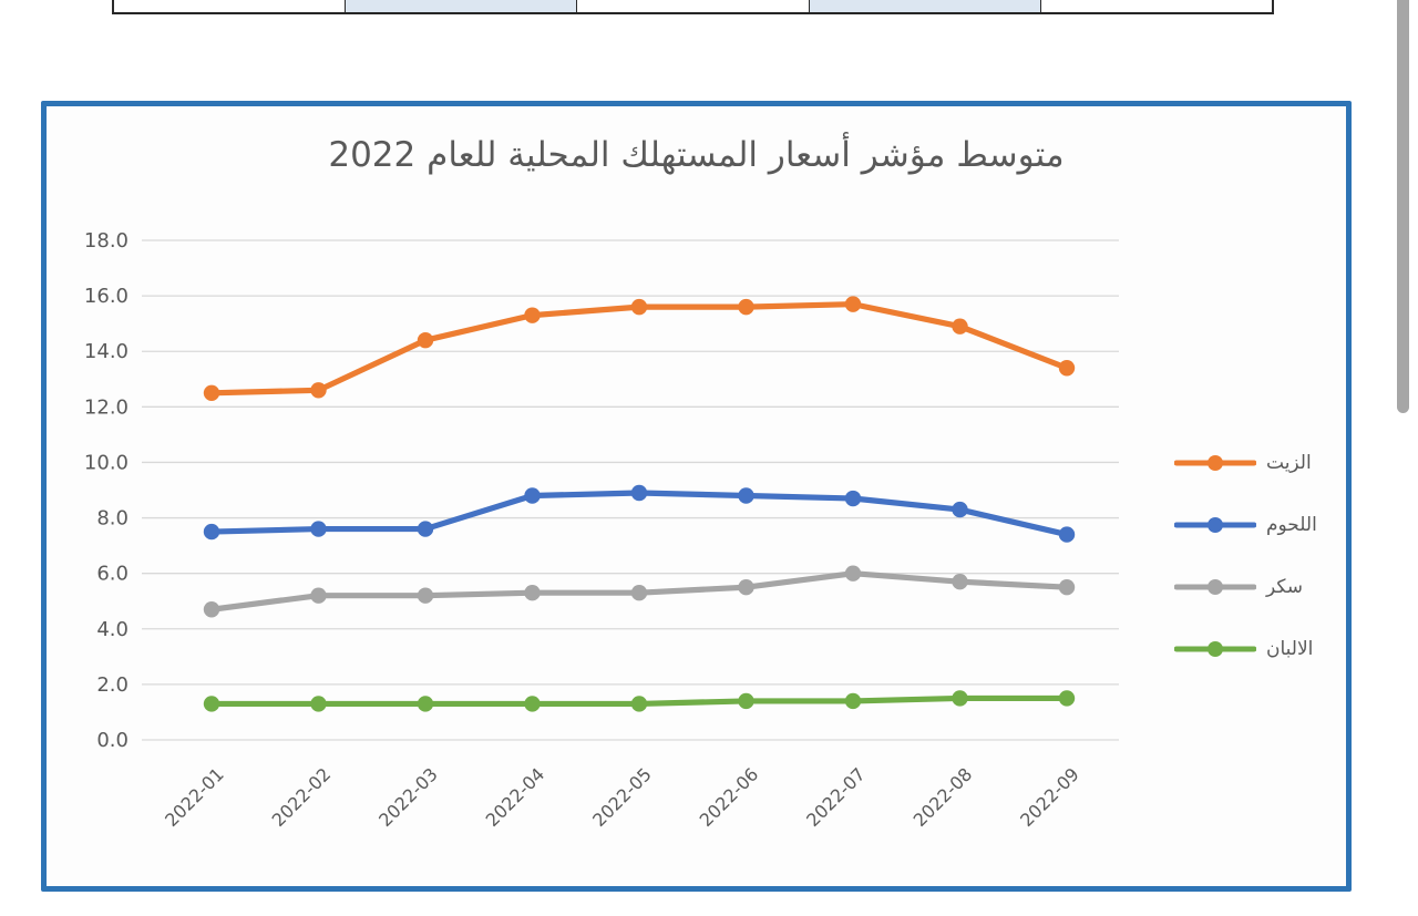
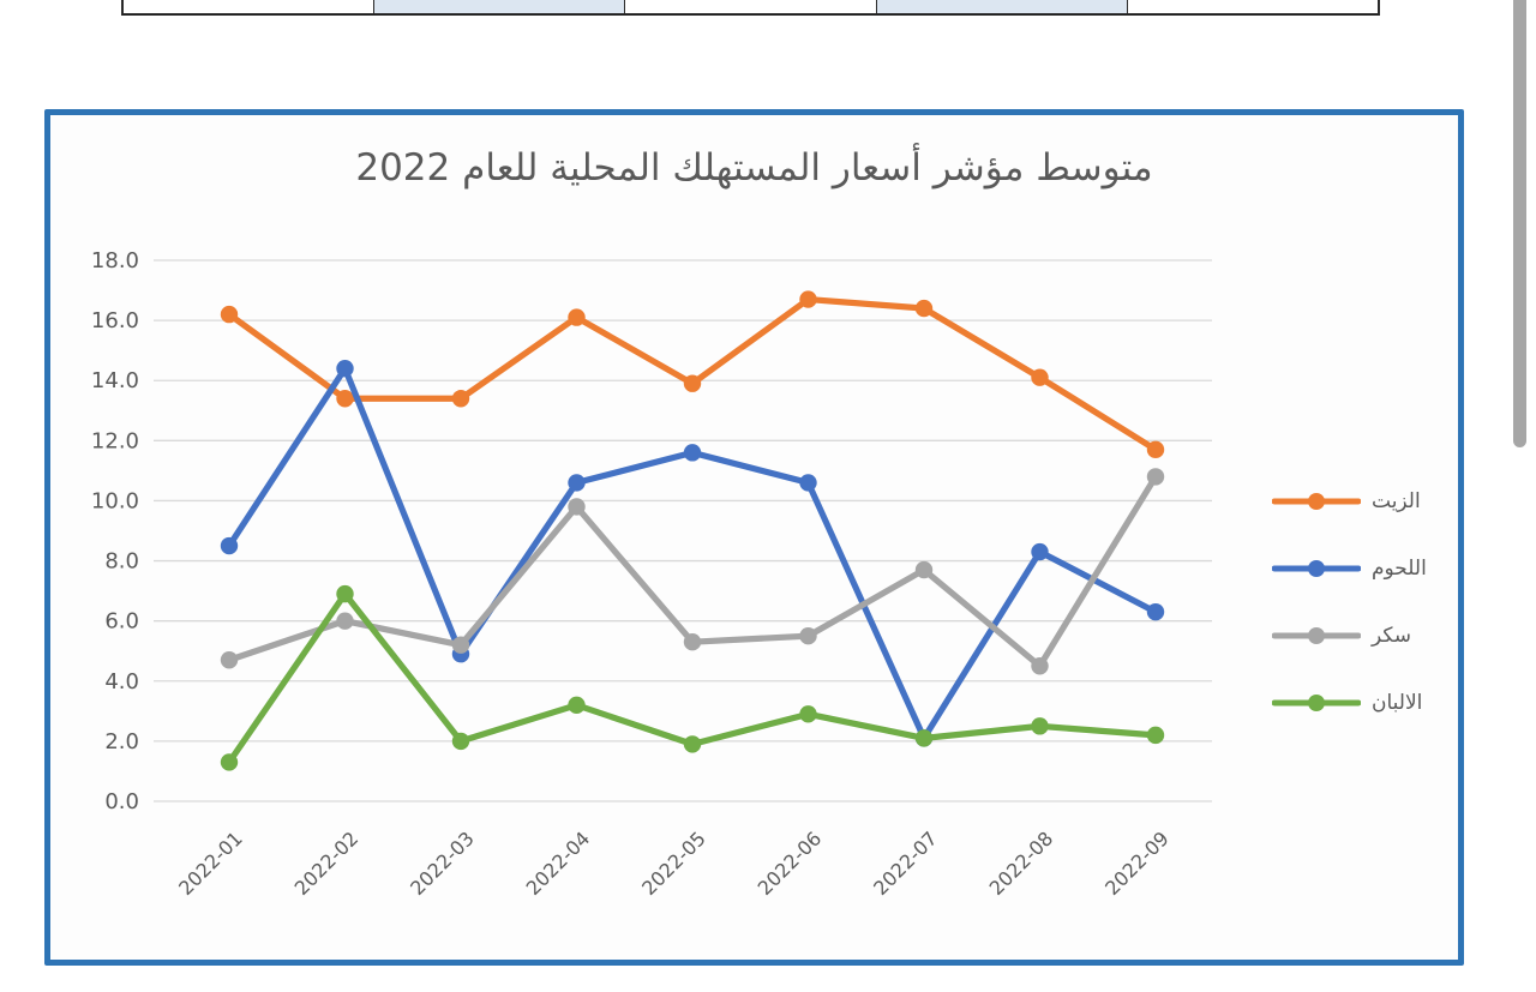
الزيت/2022-01: 12.5 -> 16.2
اللحوم/2022-01: 7.5 -> 8.5
الزيت/2022-02: 12.6 -> 13.4
اللحوم/2022-02: 7.6 -> 14.4
سكر/2022-02: 5.2 -> 6.0
الالبان/2022-02: 1.3 -> 6.9
الزيت/2022-03: 14.4 -> 13.4
اللحوم/2022-03: 7.6 -> 4.9
الالبان/2022-03: 1.3 -> 2.0
الزيت/2022-04: 15.3 -> 16.1
اللحوم/2022-04: 8.8 -> 10.6
سكر/2022-04: 5.3 -> 9.8
الالبان/2022-04: 1.3 -> 3.2
الزيت/2022-05: 15.6 -> 13.9
اللحوم/2022-05: 8.9 -> 11.6
الالبان/2022-05: 1.3 -> 1.9
الزيت/2022-06: 15.6 -> 16.7
اللحوم/2022-06: 8.8 -> 10.6
الالبان/2022-06: 1.4 -> 2.9
الزيت/2022-07: 15.7 -> 16.4
اللحوم/2022-07: 8.7 -> 2.1
سكر/2022-07: 6.0 -> 7.7
الالبان/2022-07: 1.4 -> 2.1
الزيت/2022-08: 14.9 -> 14.1
سكر/2022-08: 5.7 -> 4.5
الالبان/2022-08: 1.5 -> 2.5
الزيت/2022-09: 13.4 -> 11.7
اللحوم/2022-09: 7.4 -> 6.3
سكر/2022-09: 5.5 -> 10.8
الالبان/2022-09: 1.5 -> 2.2
